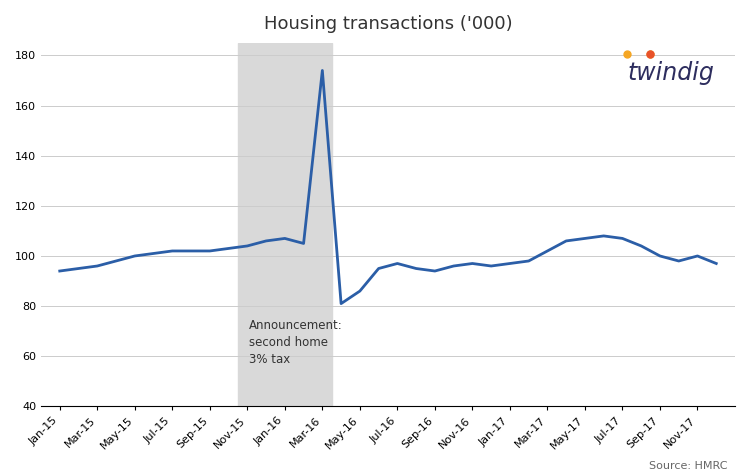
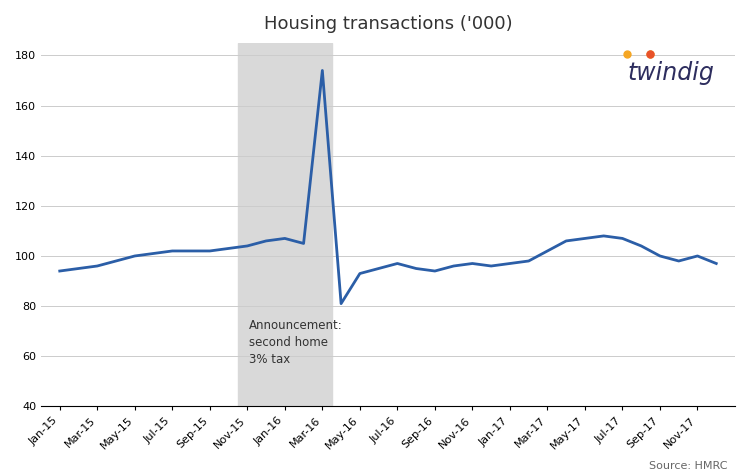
May-16: 86 -> 93
